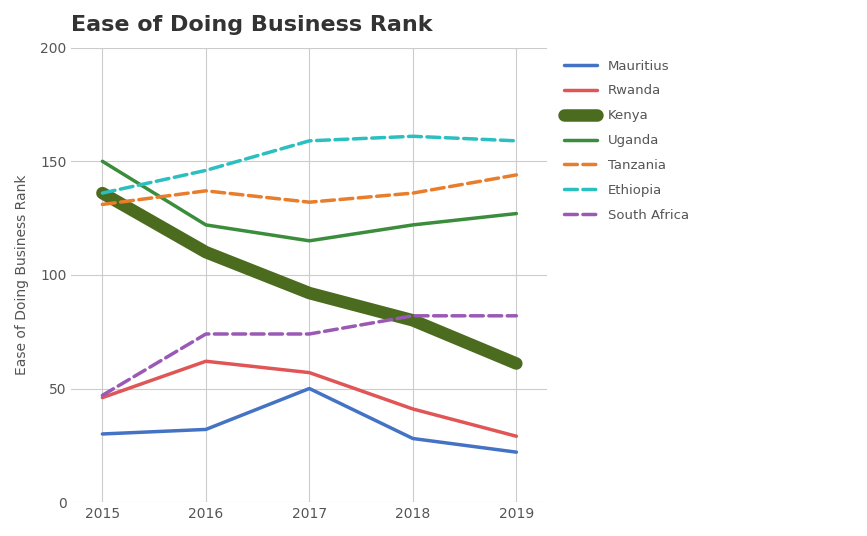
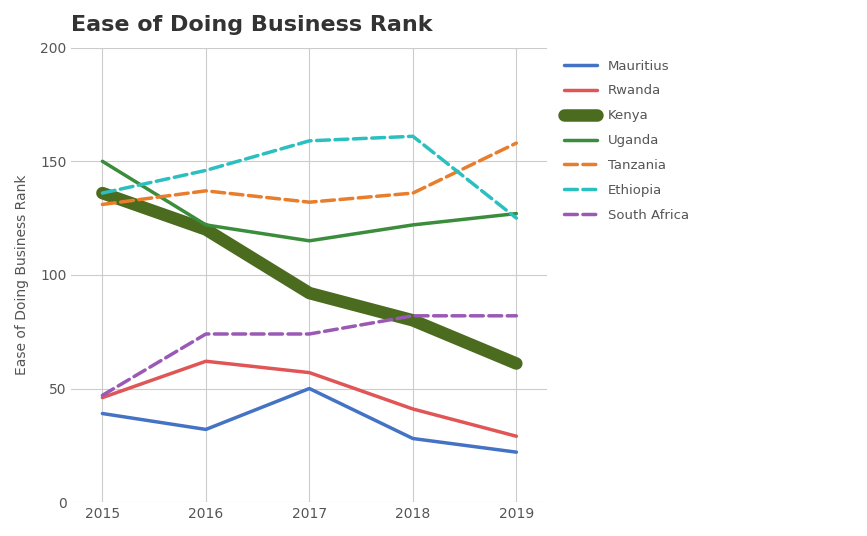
Mauritius/2015: 30 -> 39
Kenya/2016: 110 -> 120
Tanzania/2019: 144 -> 158
Ethiopia/2019: 159 -> 125
